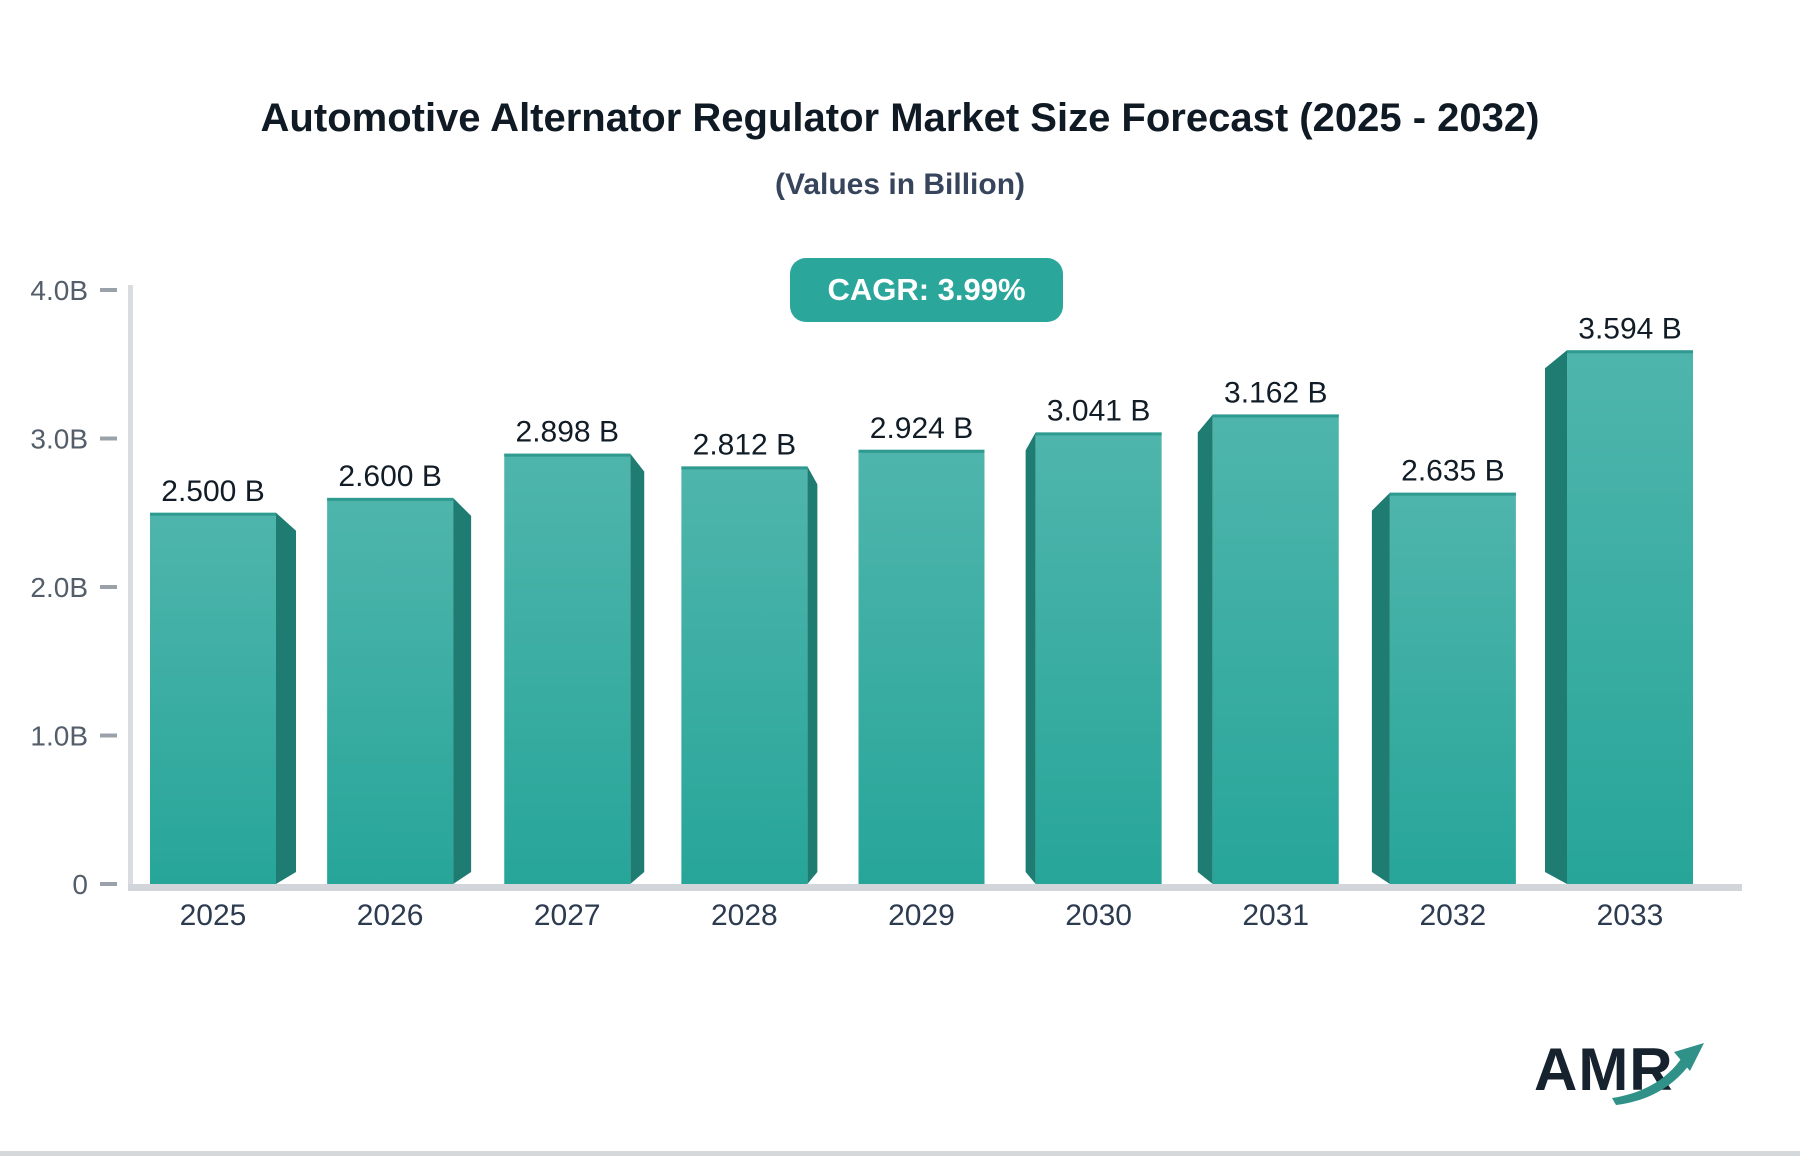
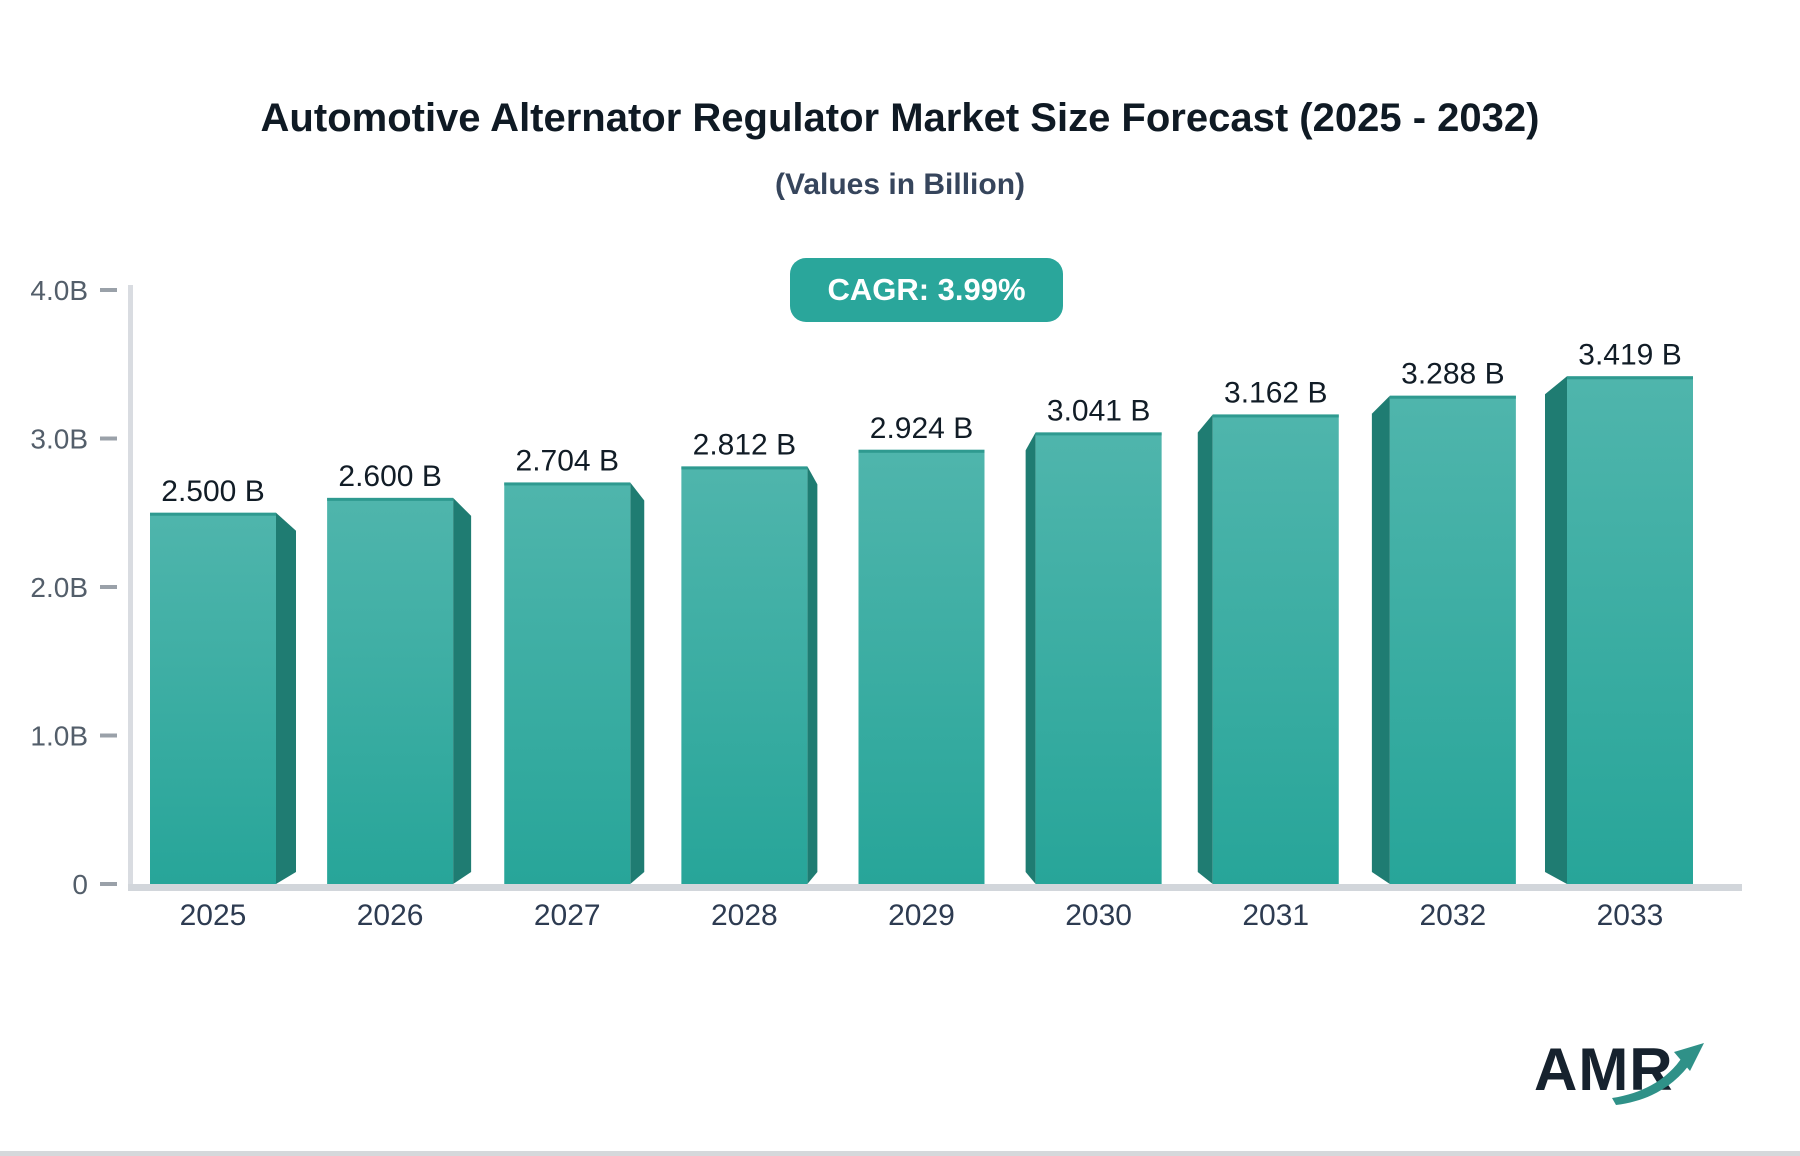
2027: 2.898 -> 2.704
2032: 2.635 -> 3.288
2033: 3.594 -> 3.419
